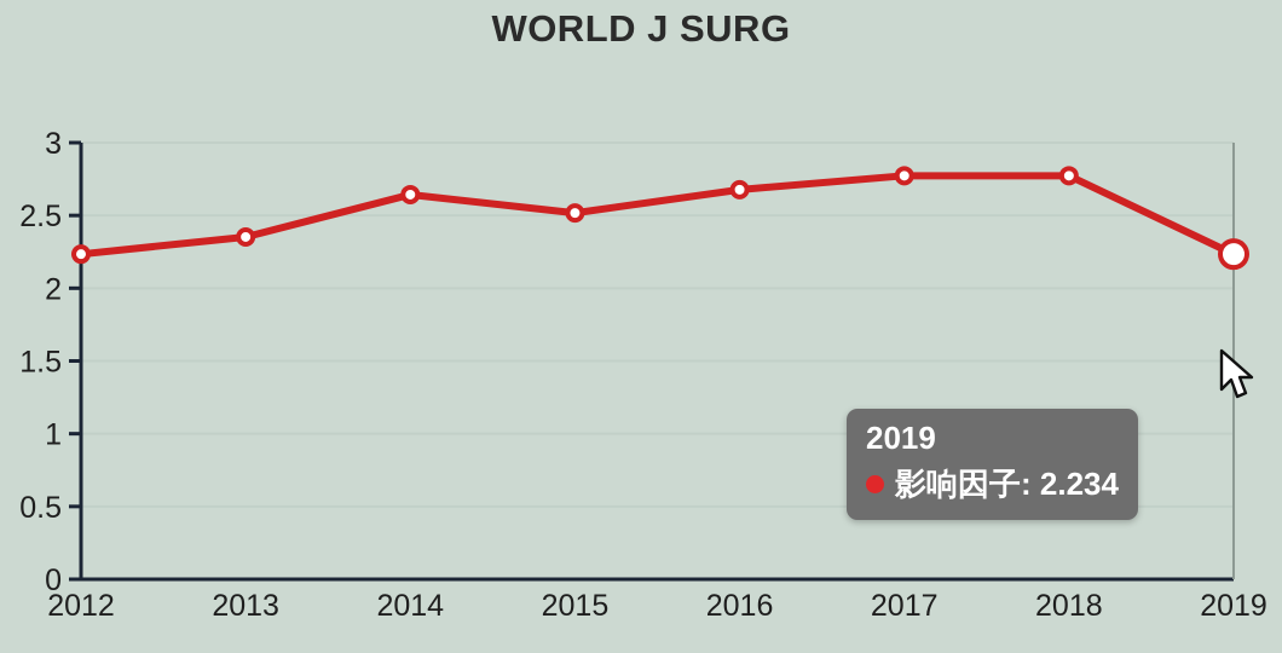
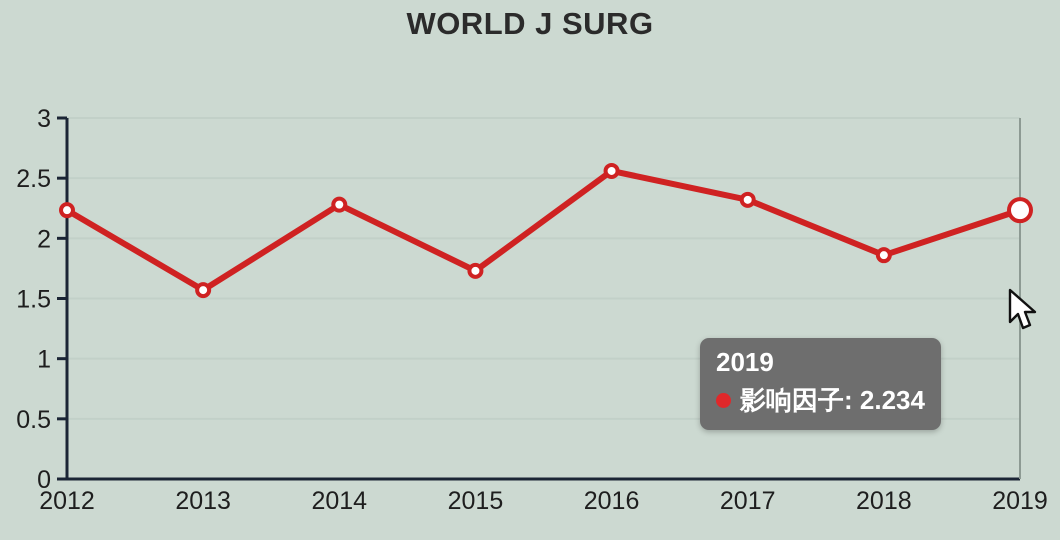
2013: 2.35 -> 1.57
2014: 2.64 -> 2.28
2015: 2.52 -> 1.73
2016: 2.68 -> 2.56
2017: 2.77 -> 2.32
2018: 2.77 -> 1.86
